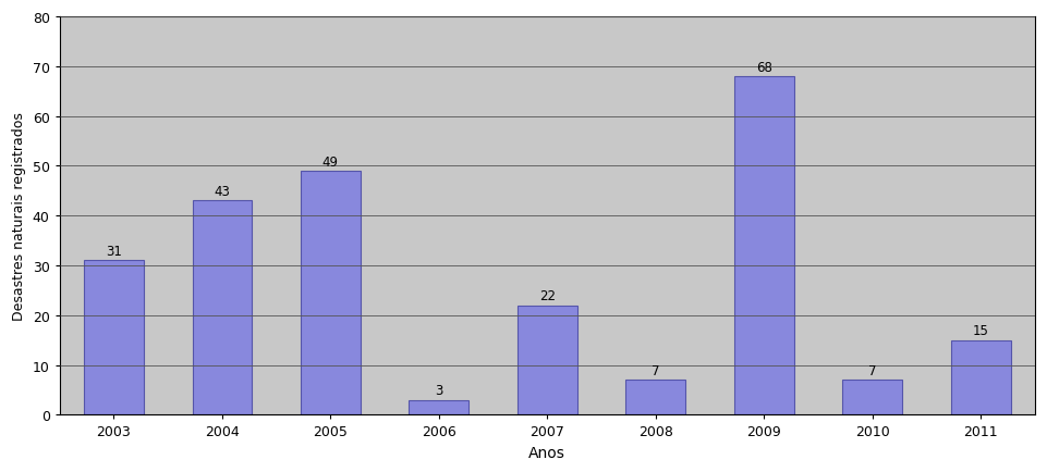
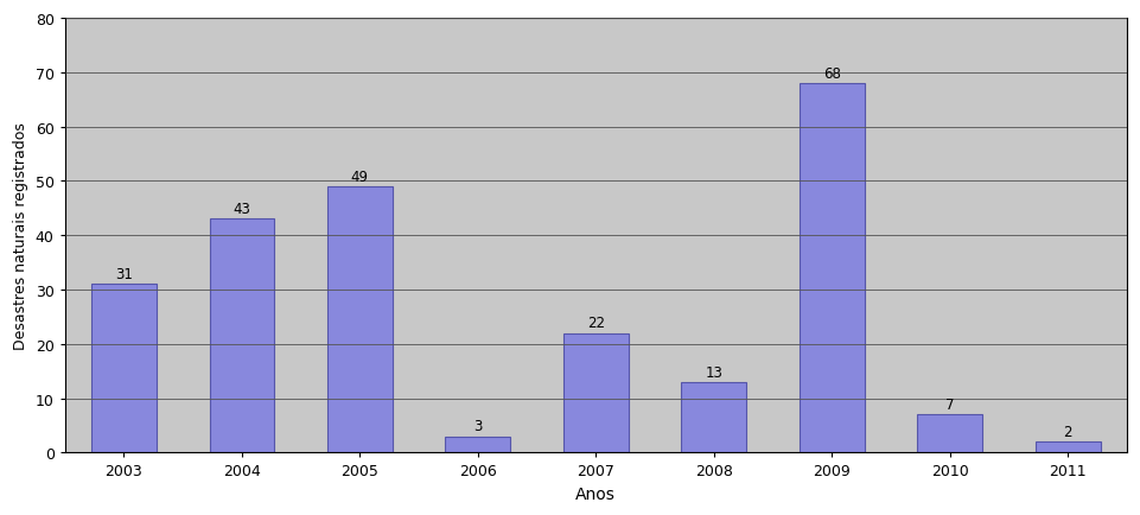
2008: 7 -> 13
2011: 15 -> 2
